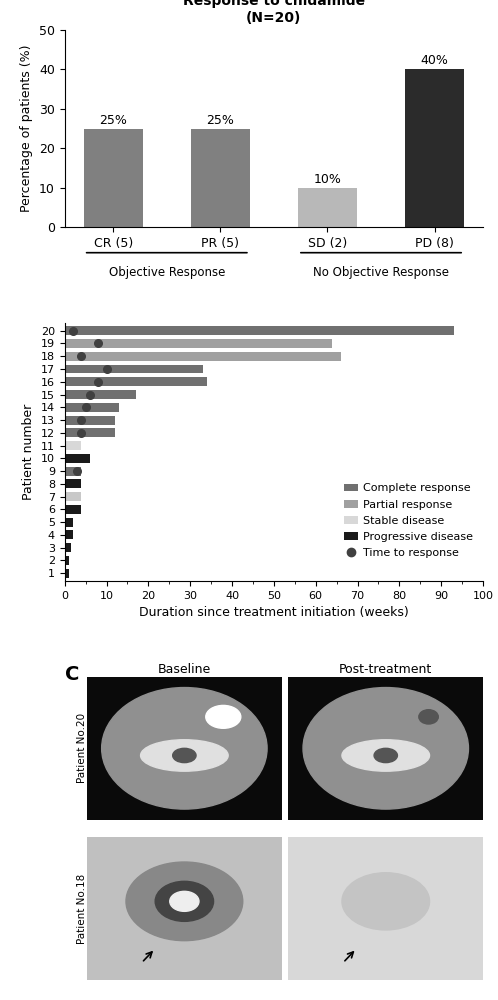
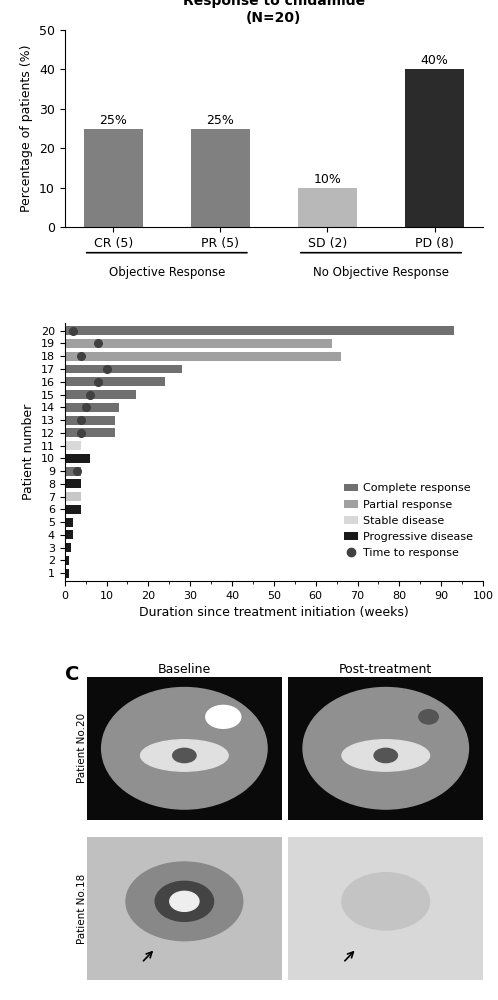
17: 33.0 -> 28.0
16: 34.0 -> 24.0
